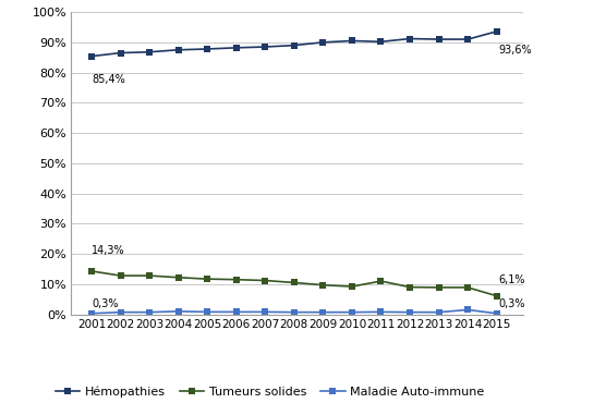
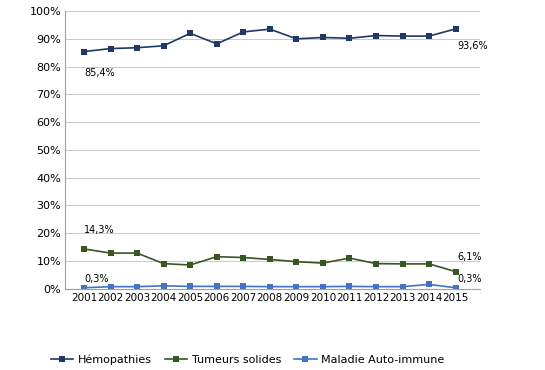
Tumeurs solides/2004: 12.2% -> 9.0%
Hémopathies/2005: 87.8% -> 92.0%
Tumeurs solides/2005: 11.7% -> 8.5%
Hémopathies/2007: 88.5% -> 92.5%
Hémopathies/2008: 89.0% -> 93.5%
